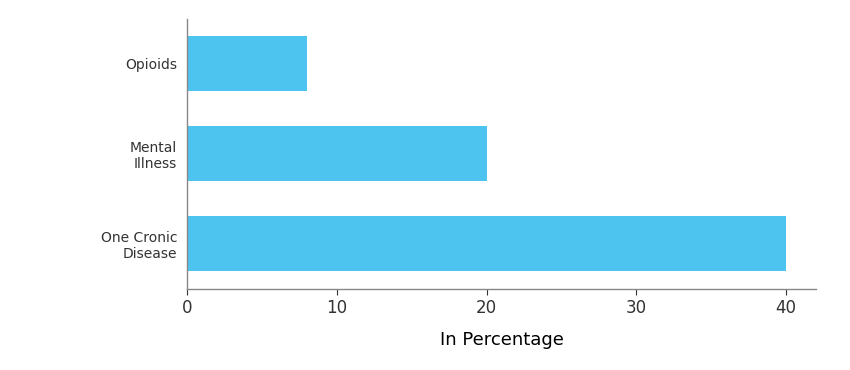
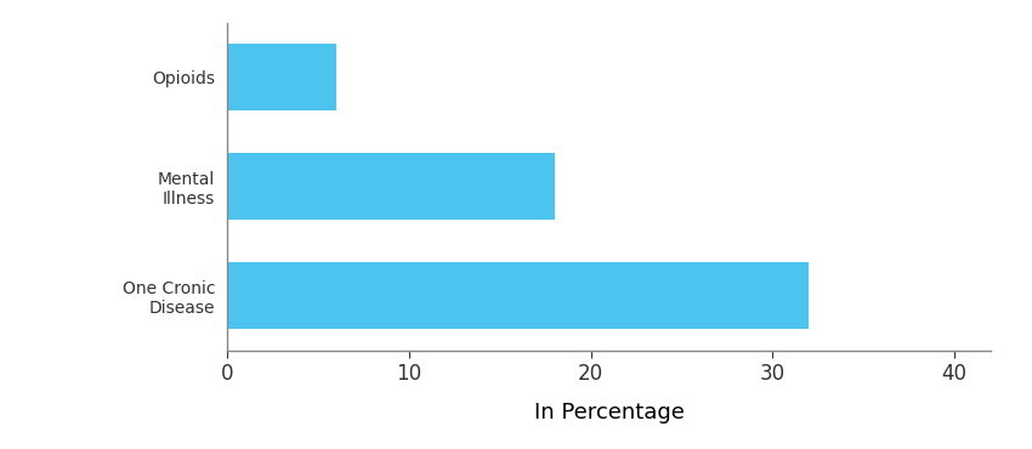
Opioids: 8 -> 6
Mental Illness: 20 -> 18
One Cronic Disease: 40 -> 32
